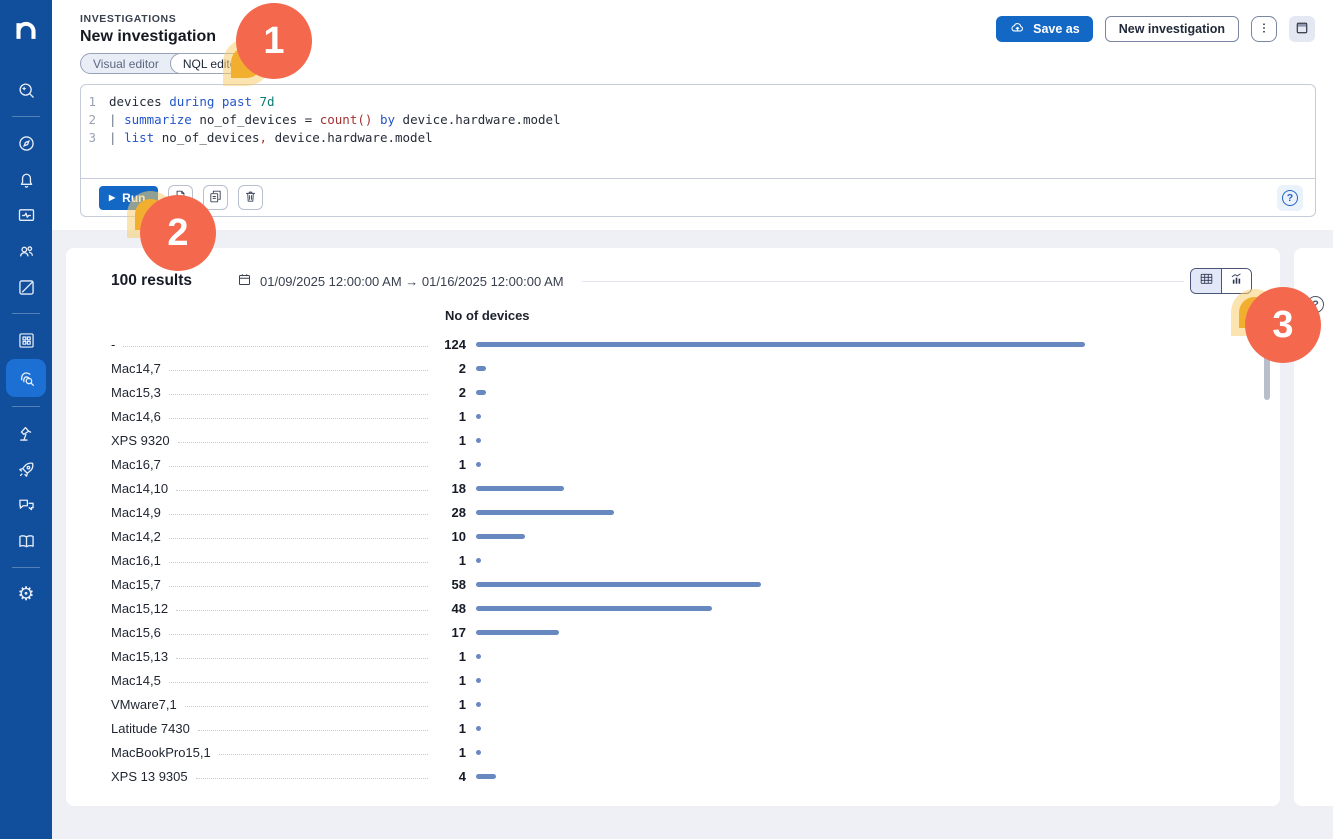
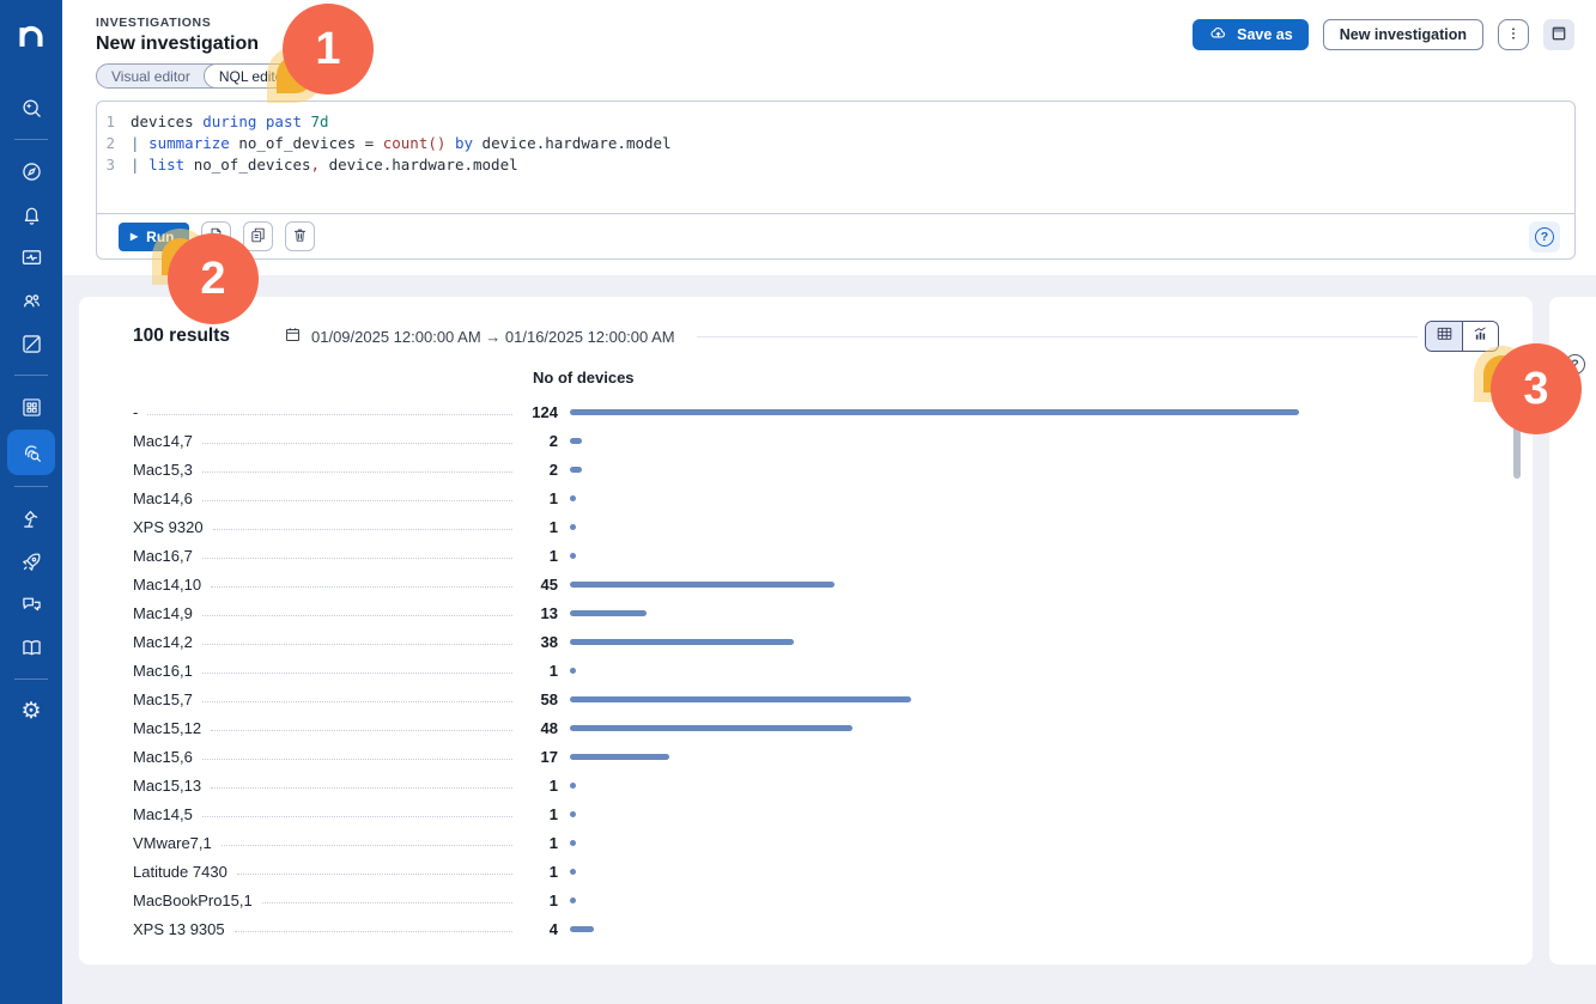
Mac14,10: 18 -> 45
Mac14,9: 28 -> 13
Mac14,2: 10 -> 38
